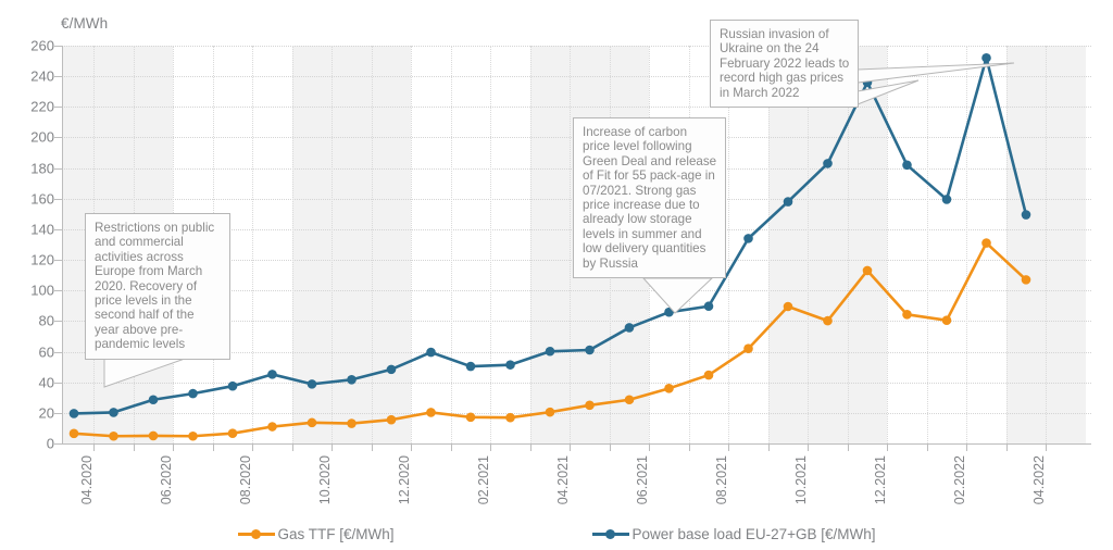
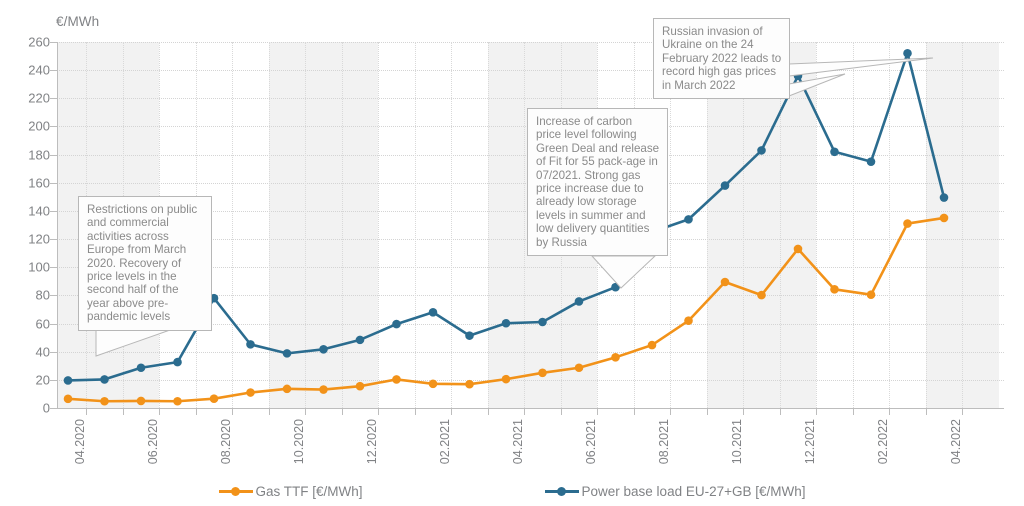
Power base load EU-27+GB [€/MWh]/08.2020: 38 -> 78
Power base load EU-27+GB [€/MWh]/02.2021: 50 -> 68
Power base load EU-27+GB [€/MWh]/08.2021: 90 -> 125
Power base load EU-27+GB [€/MWh]/02.2022: 160 -> 175
Gas TTF [€/MWh]/04.2022: 107 -> 135
